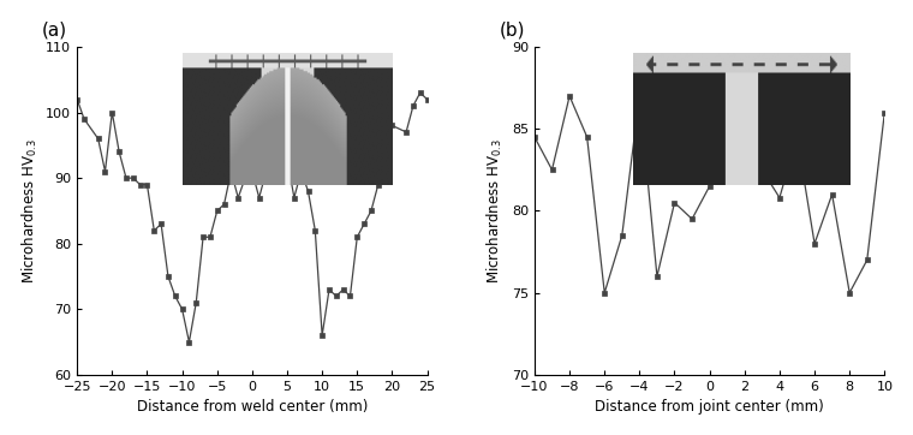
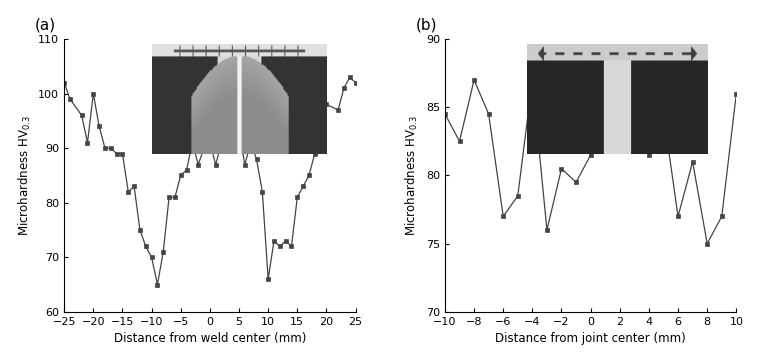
−6: 75.0 -> 77.0
4: 80.8 -> 81.5
6: 78.0 -> 77.0
